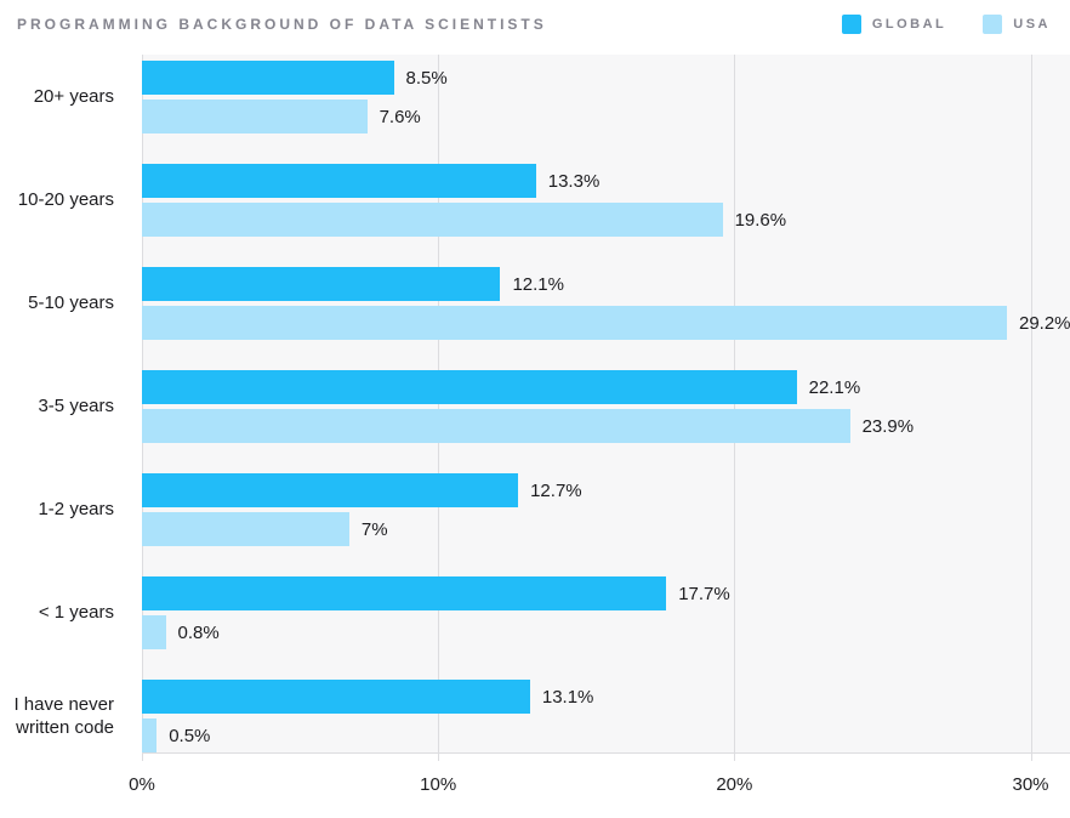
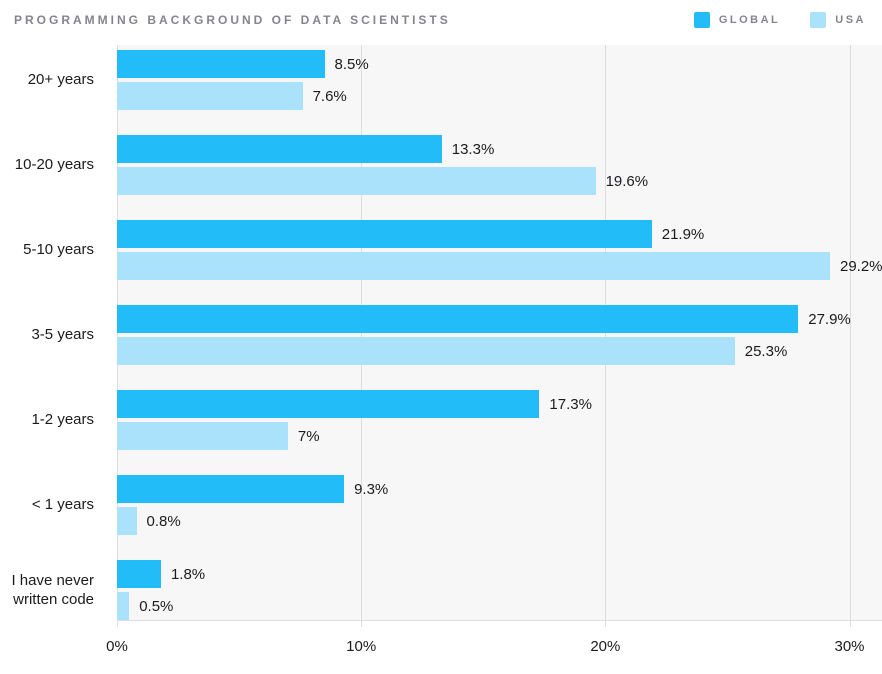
GLOBAL/5-10 years: 12.1% -> 21.9%
GLOBAL/3-5 years: 22.1% -> 27.9%
USA/3-5 years: 23.9% -> 25.3%
GLOBAL/1-2 years: 12.7% -> 17.3%
GLOBAL/< 1 years: 17.7% -> 9.3%
GLOBAL/I have never written code: 13.1% -> 1.8%
